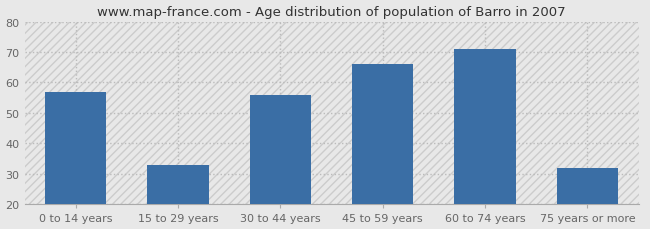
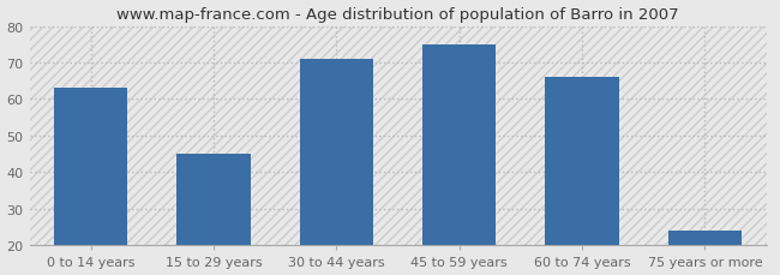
0 to 14 years: 57 -> 63
15 to 29 years: 33 -> 45
30 to 44 years: 56 -> 71
45 to 59 years: 66 -> 75
60 to 74 years: 71 -> 66
75 years or more: 32 -> 24
